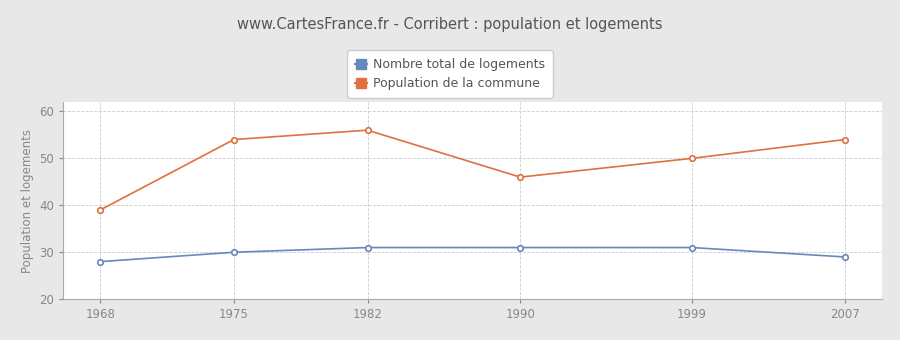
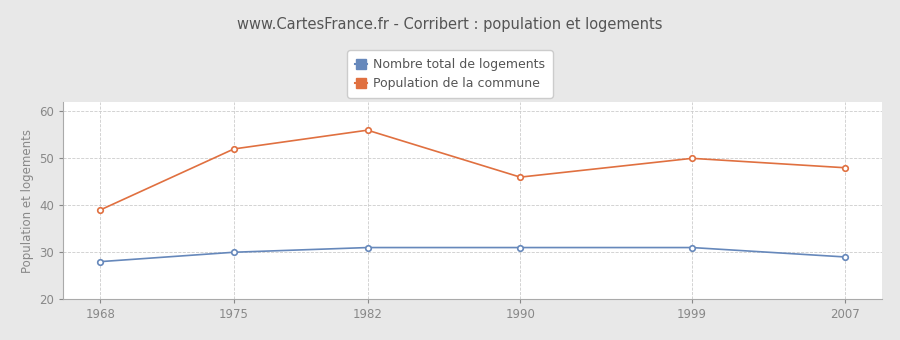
Population de la commune/1975: 54 -> 52
Population de la commune/2007: 54 -> 48
